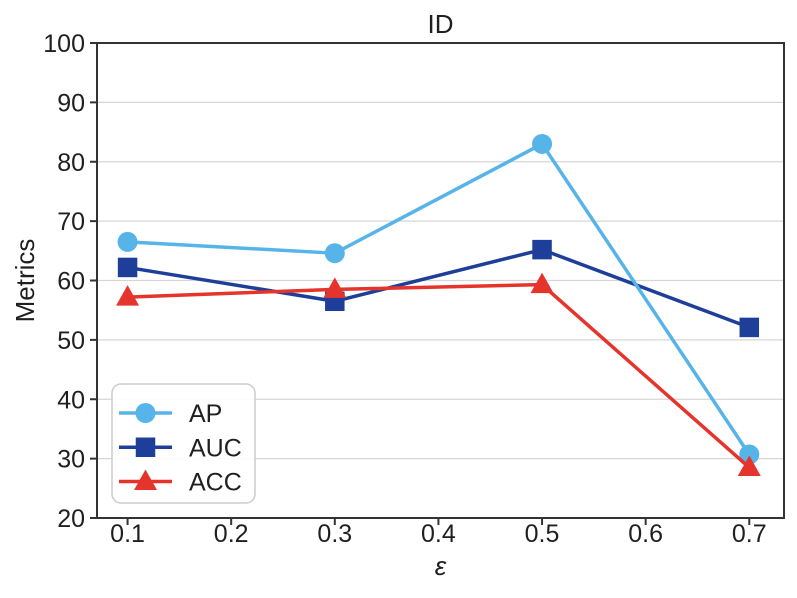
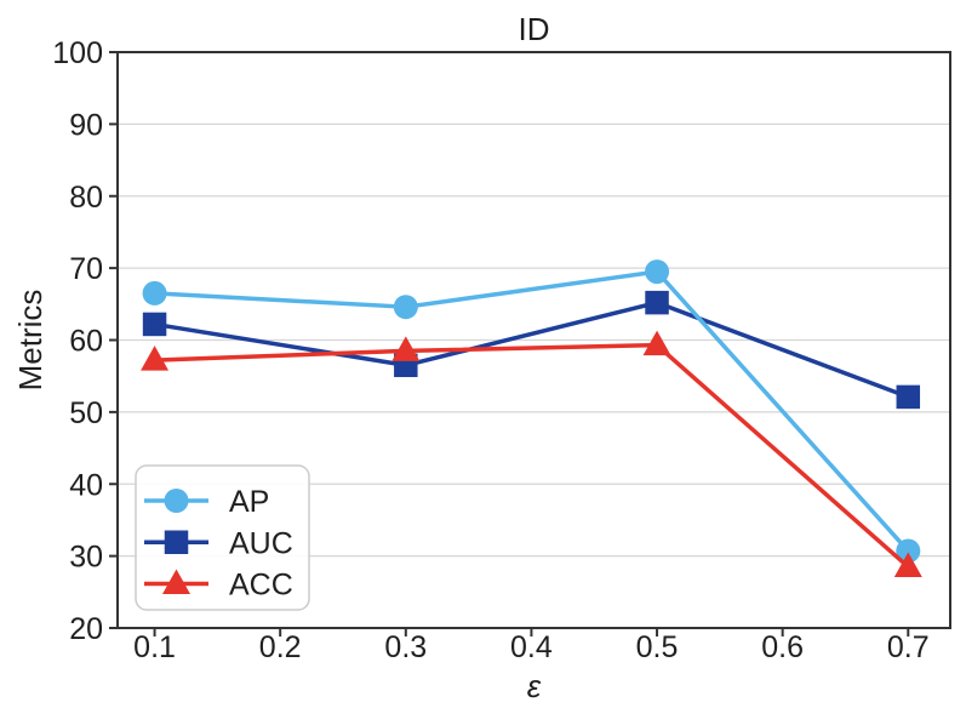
AP/0.5: 83 -> 70
